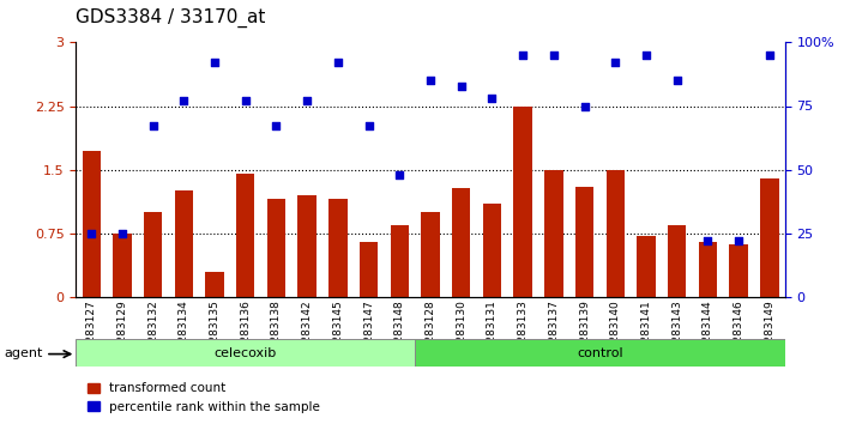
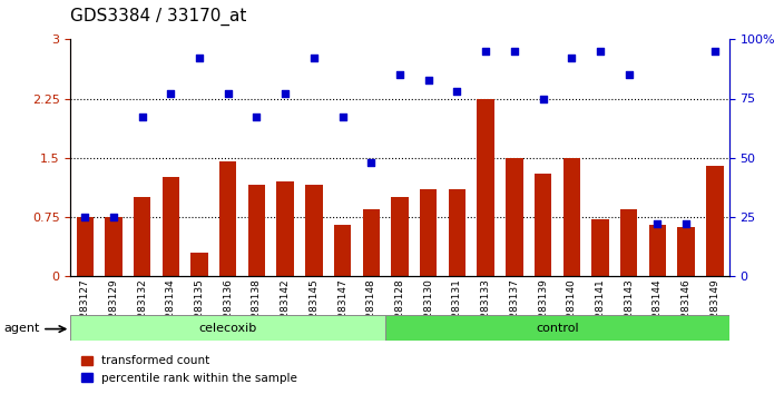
transformed count/GSM283127: 1.72 -> 0.75
transformed count/GSM283130: 1.28 -> 1.10
